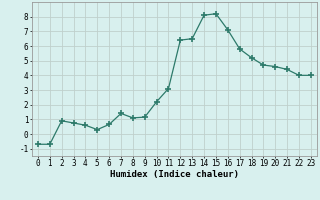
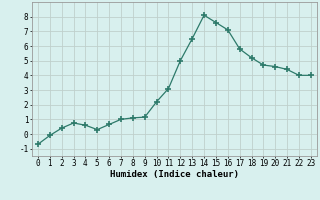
1: -0.7 -> -0.1
2: 0.9 -> 0.4
7: 1.4 -> 1.0
12: 6.4 -> 5.0
15: 8.2 -> 7.6
